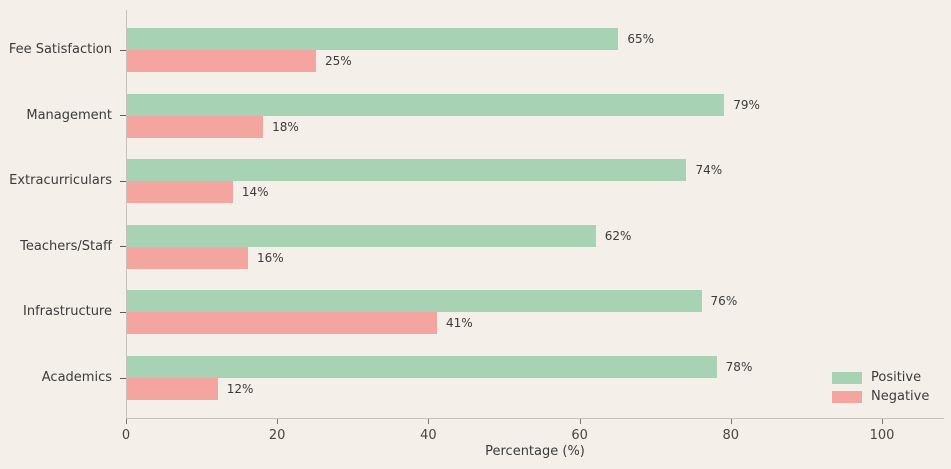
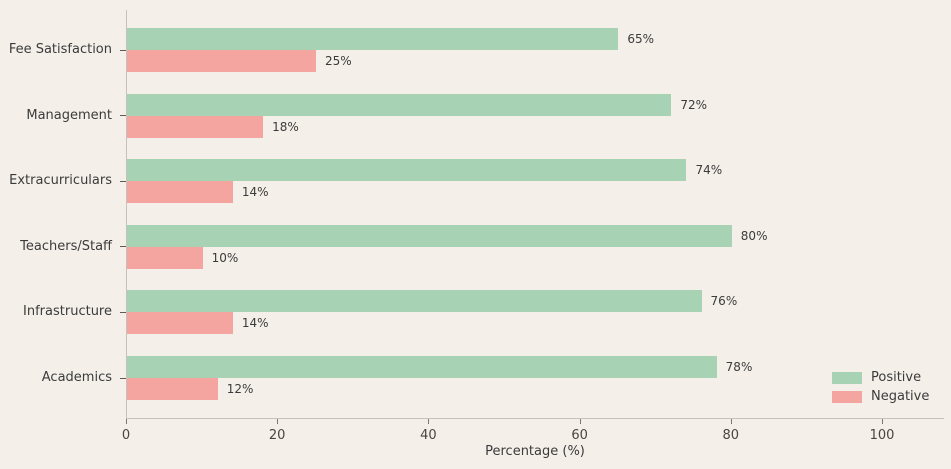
Positive/Management: 79% -> 72%
Positive/Teachers/Staff: 62% -> 80%
Negative/Teachers/Staff: 16% -> 10%
Negative/Infrastructure: 41% -> 14%
